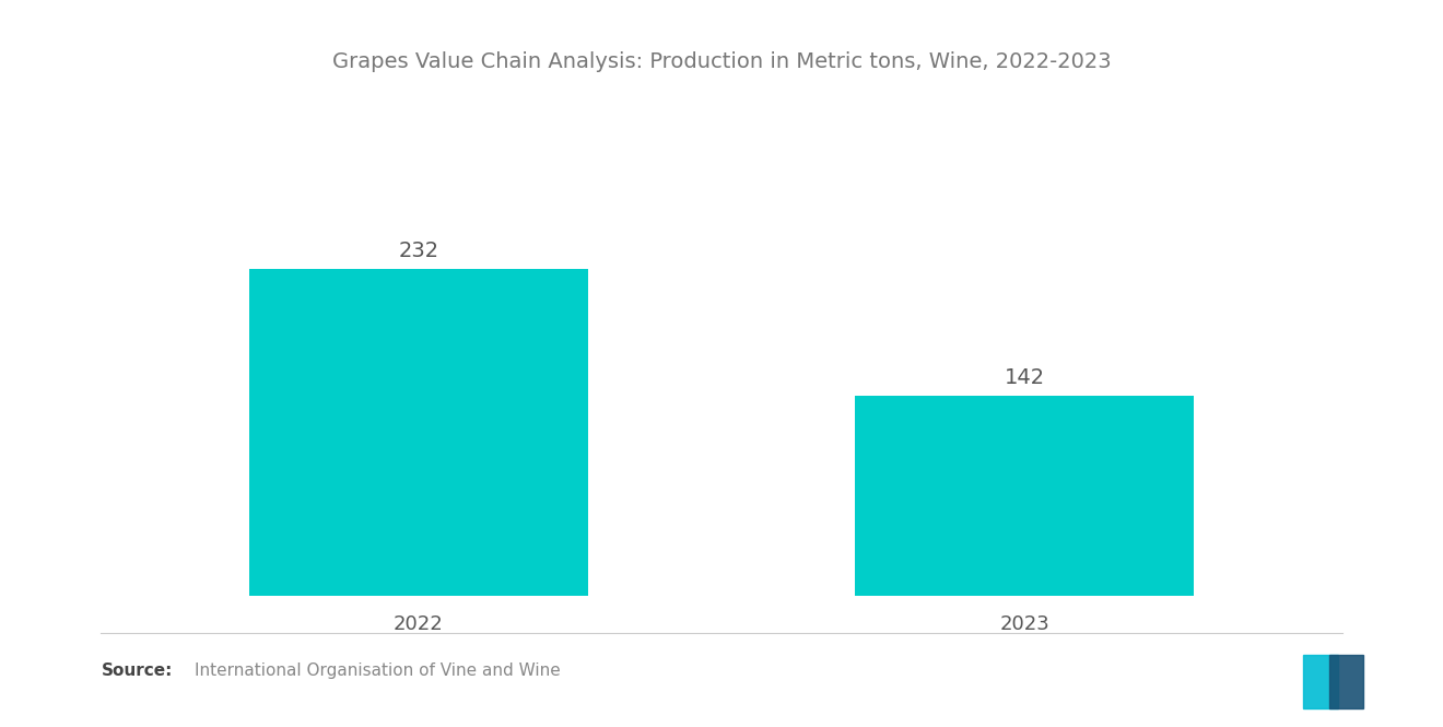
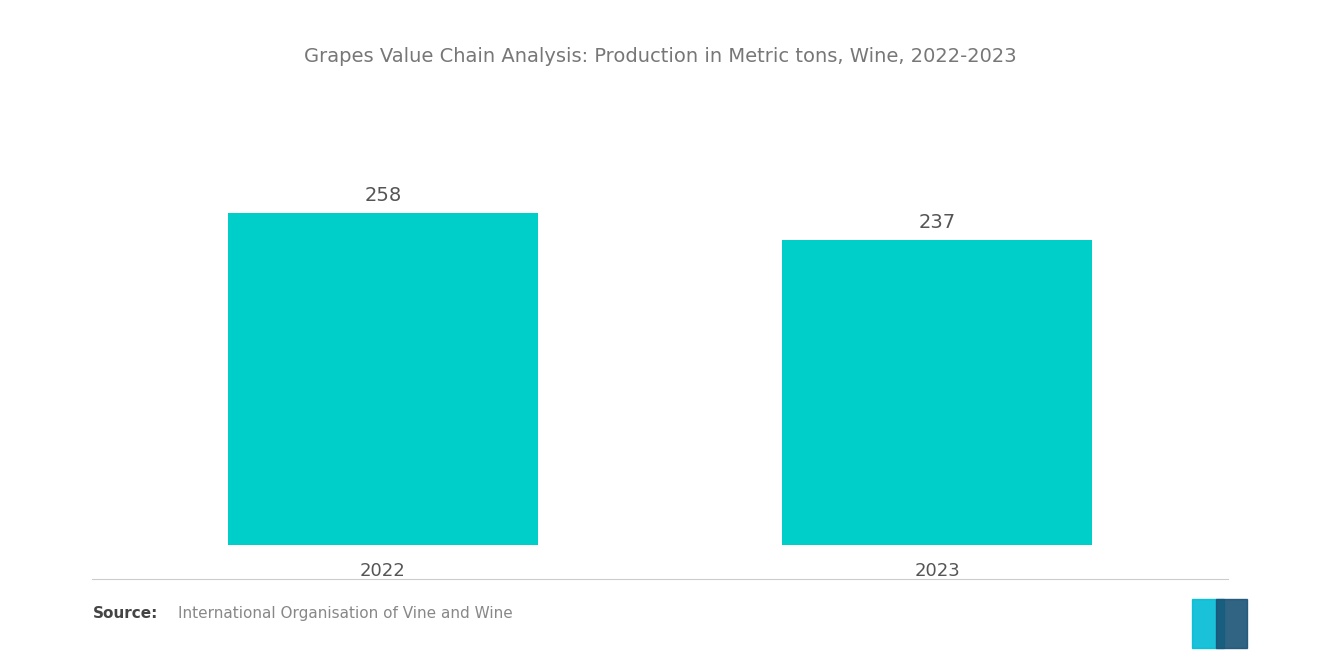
2022: 232 -> 258
2023: 142 -> 237
